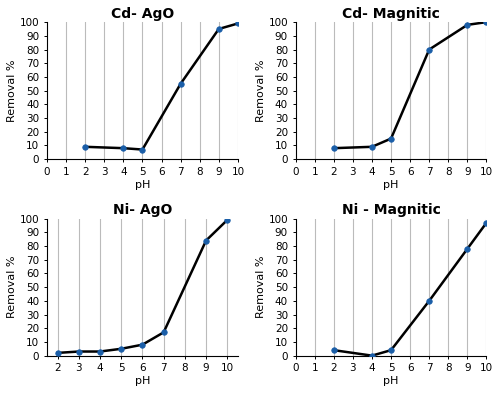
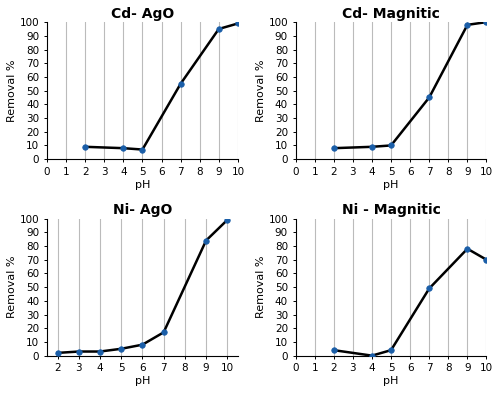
Cd- Magnitic/5: 15 -> 10
Cd- Magnitic/7: 80 -> 45
Ni - Magnitic/7: 40 -> 49
Ni - Magnitic/10: 97 -> 70
